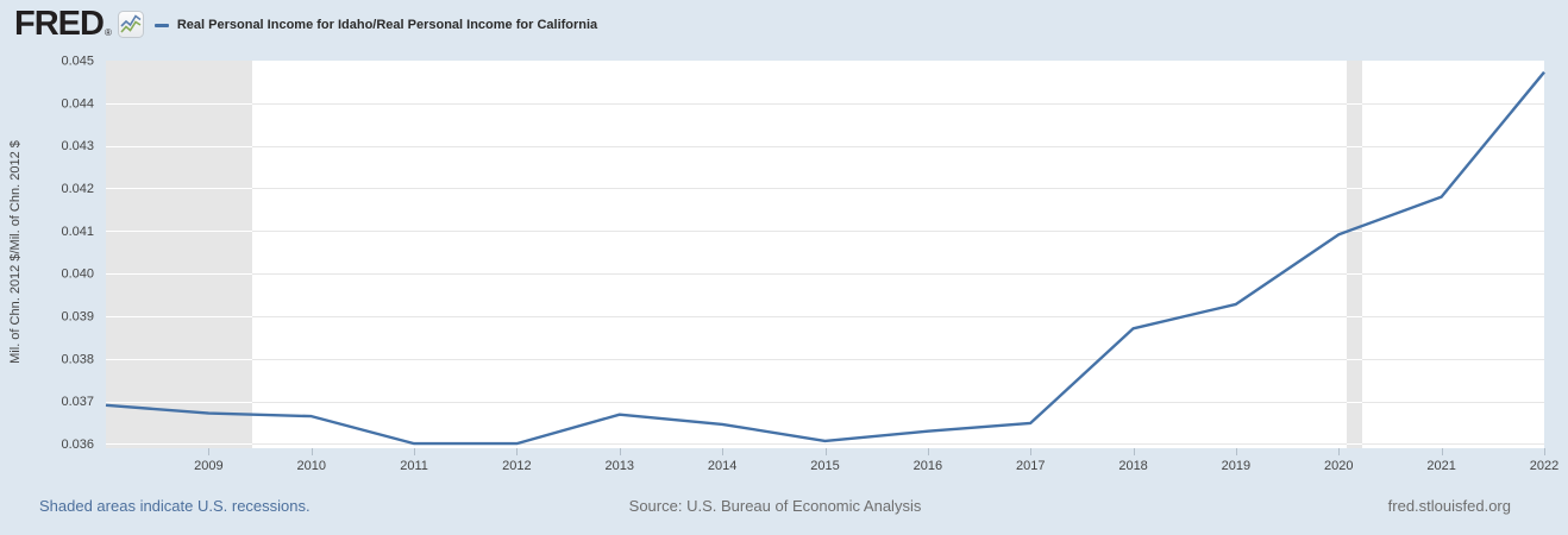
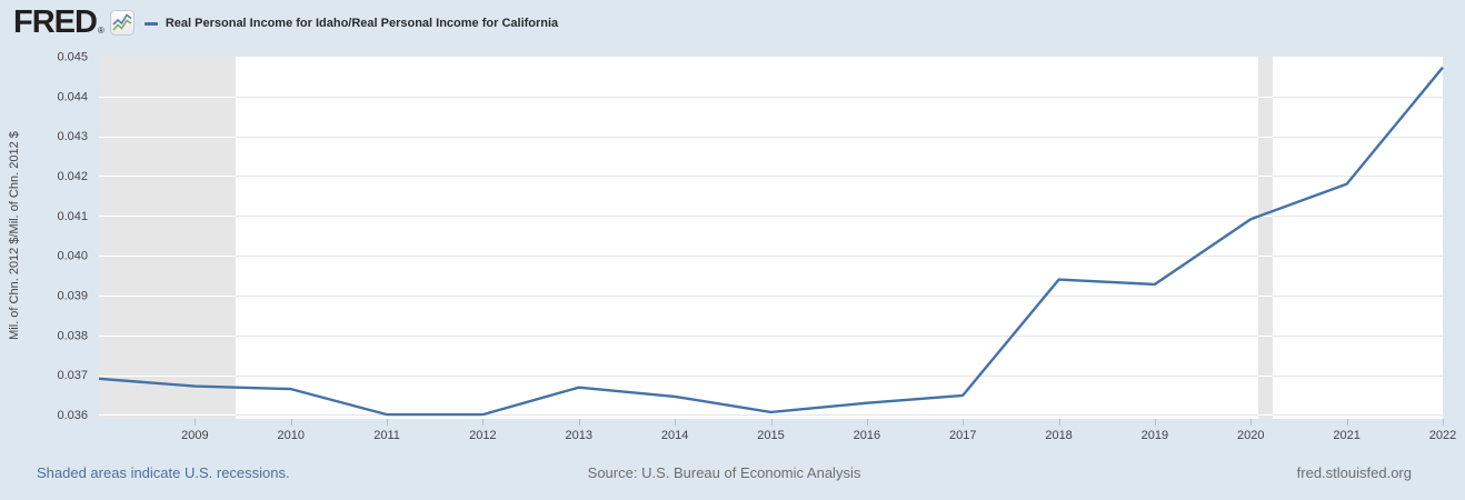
2018: 0.0387 -> 0.0394
